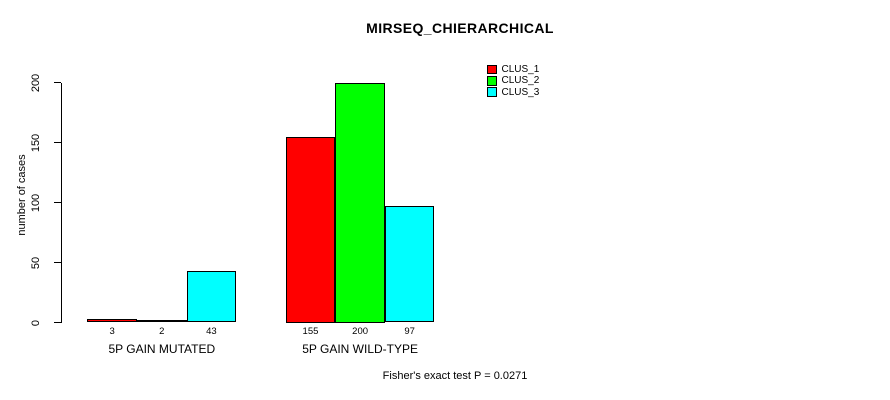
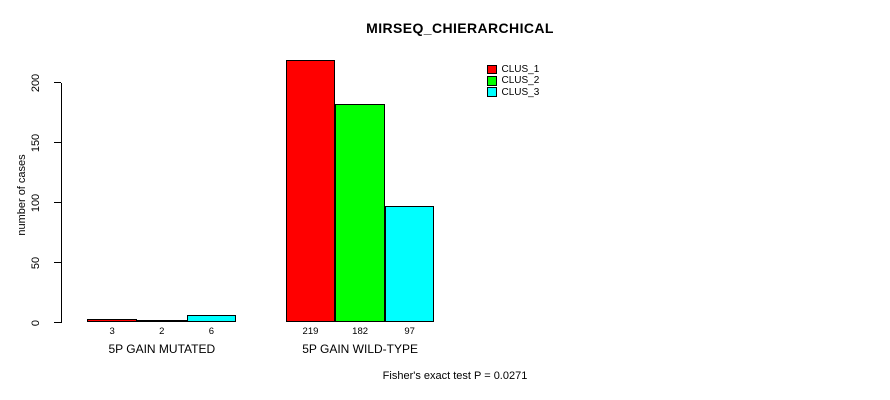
CLUS_3/5P GAIN MUTATED: 43 -> 6
CLUS_1/5P GAIN WILD-TYPE: 155 -> 219
CLUS_2/5P GAIN WILD-TYPE: 200 -> 182
